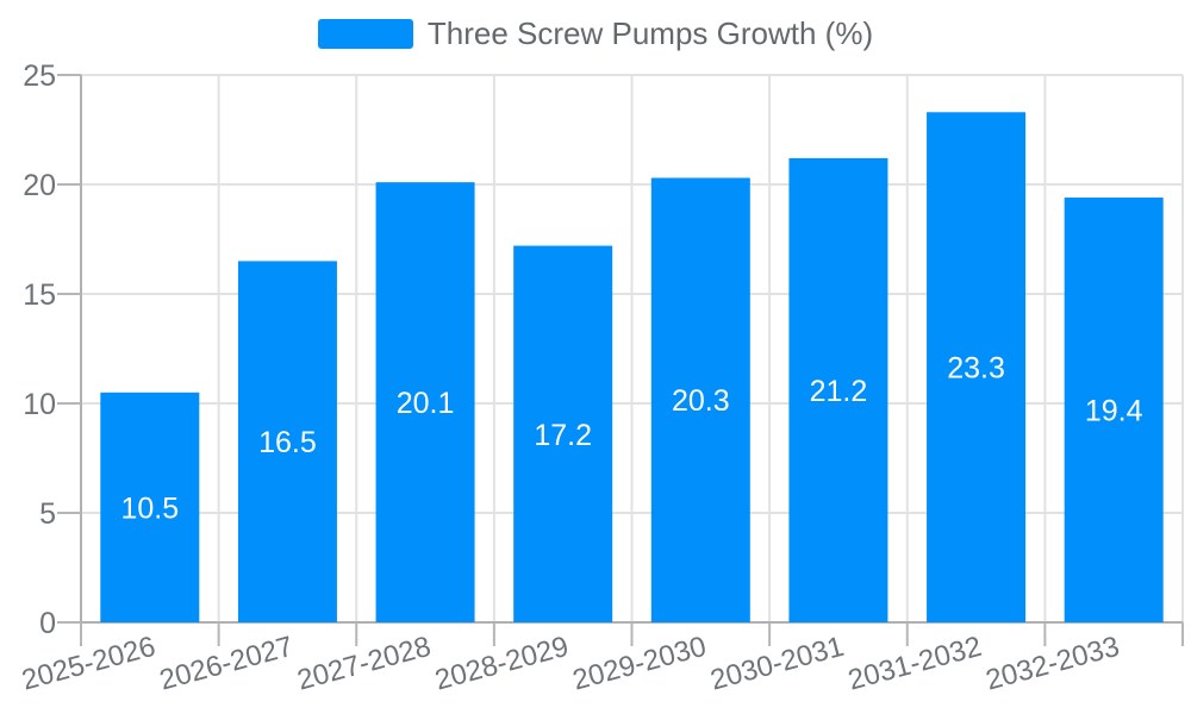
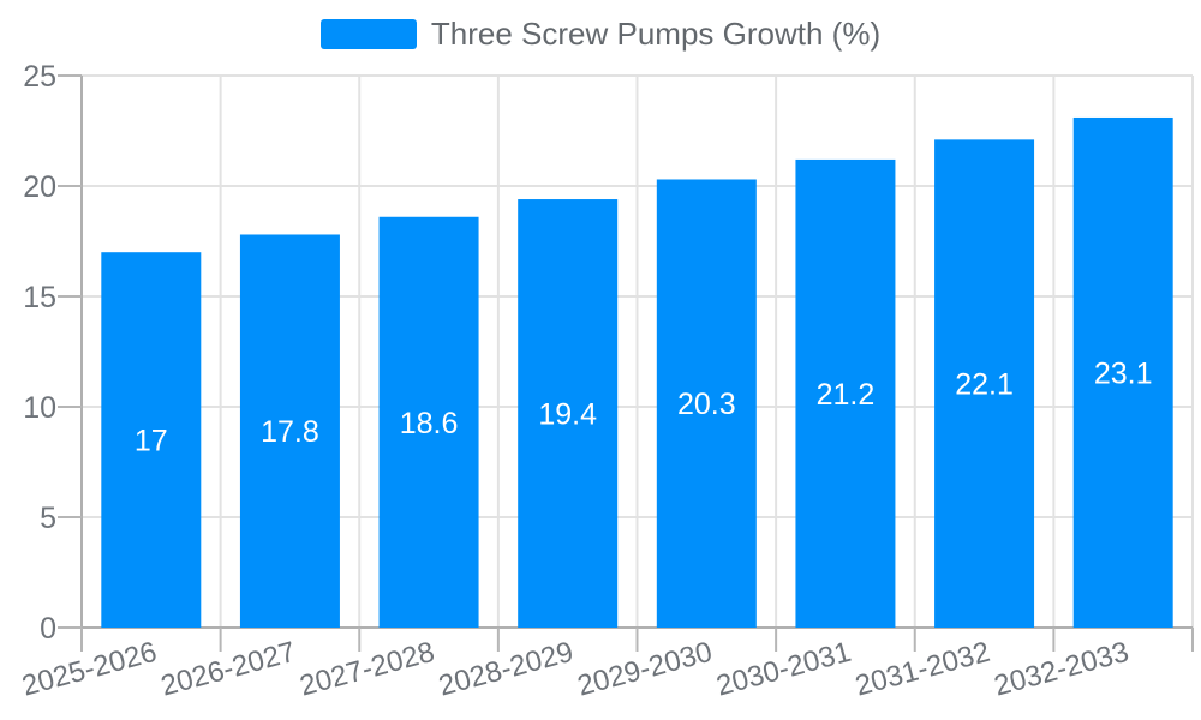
2025-2026: 10.5 -> 17
2026-2027: 16.5 -> 17.8
2027-2028: 20.1 -> 18.6
2028-2029: 17.2 -> 19.4
2031-2032: 23.3 -> 22.1
2032-2033: 19.4 -> 23.1
